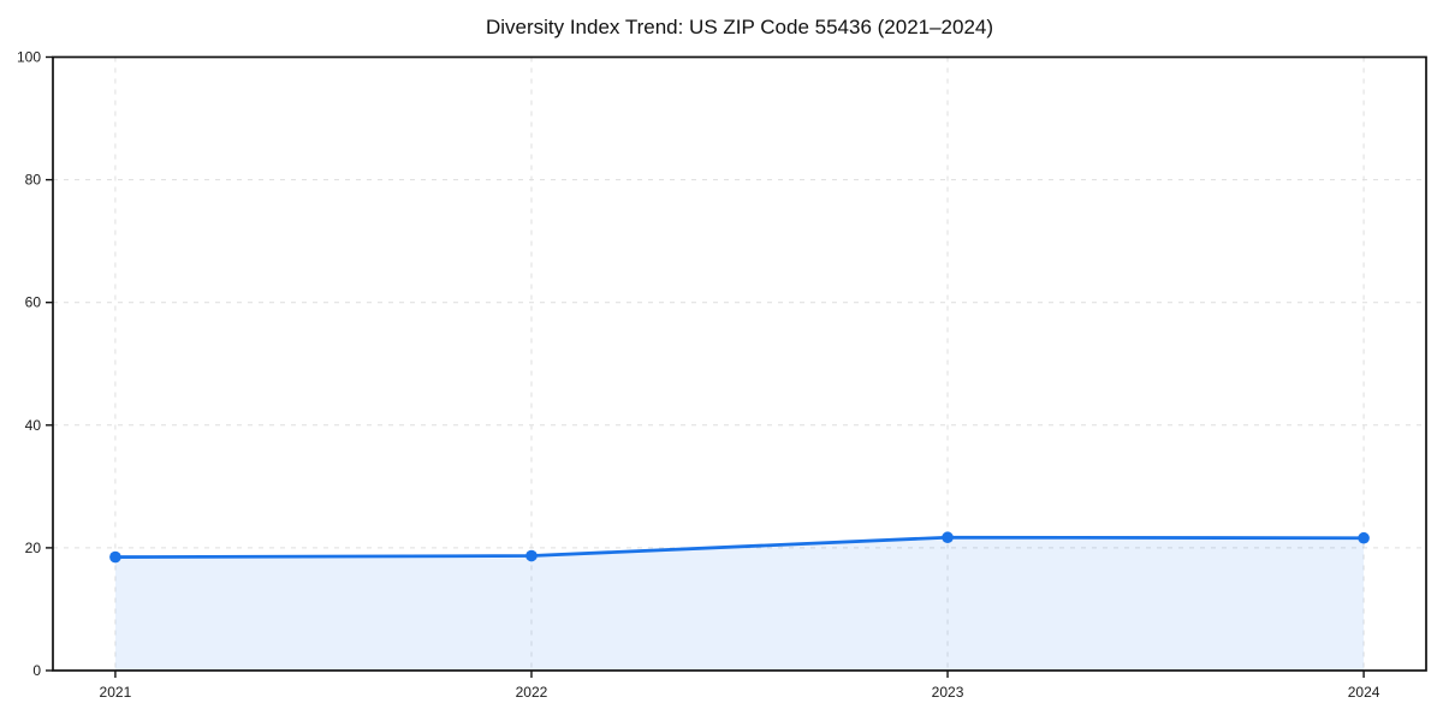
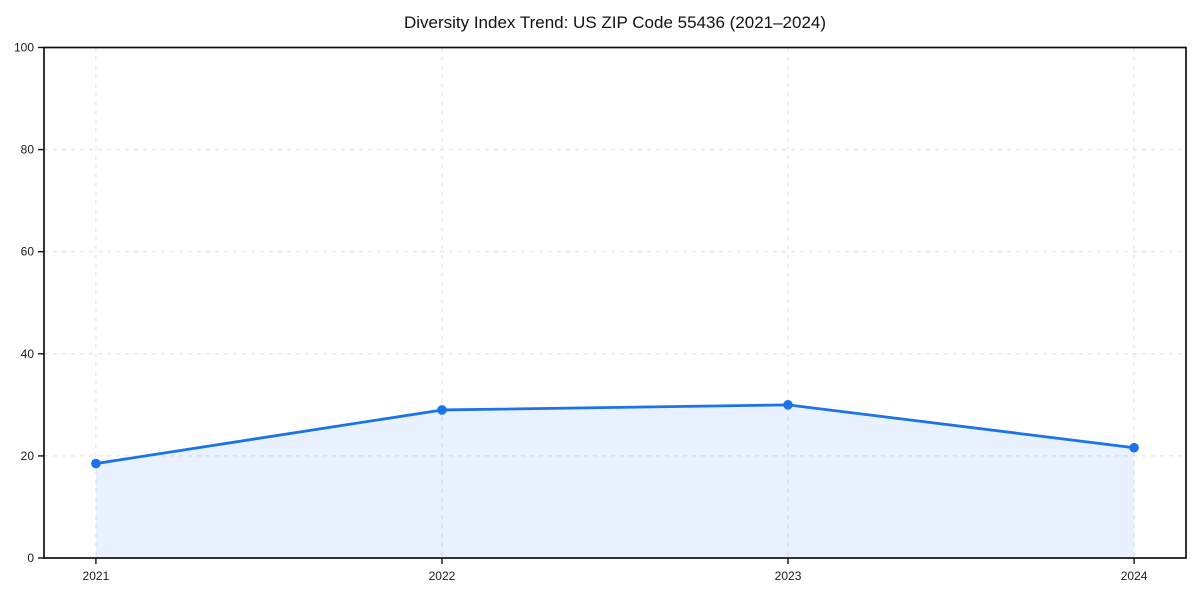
2022: 19 -> 29
2023: 22 -> 30
